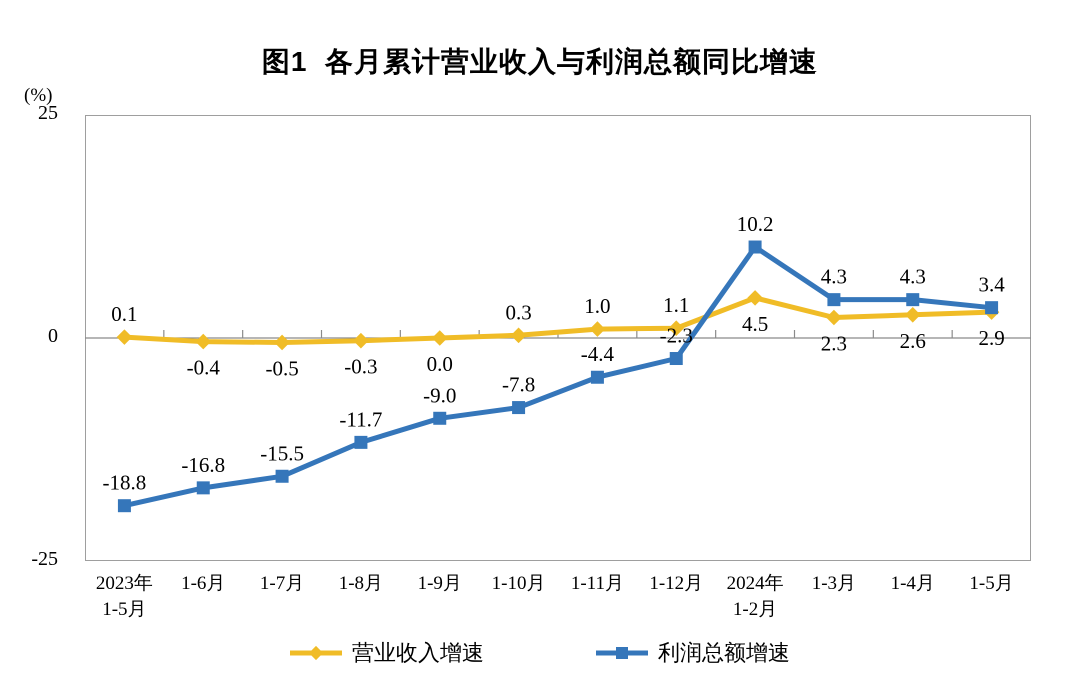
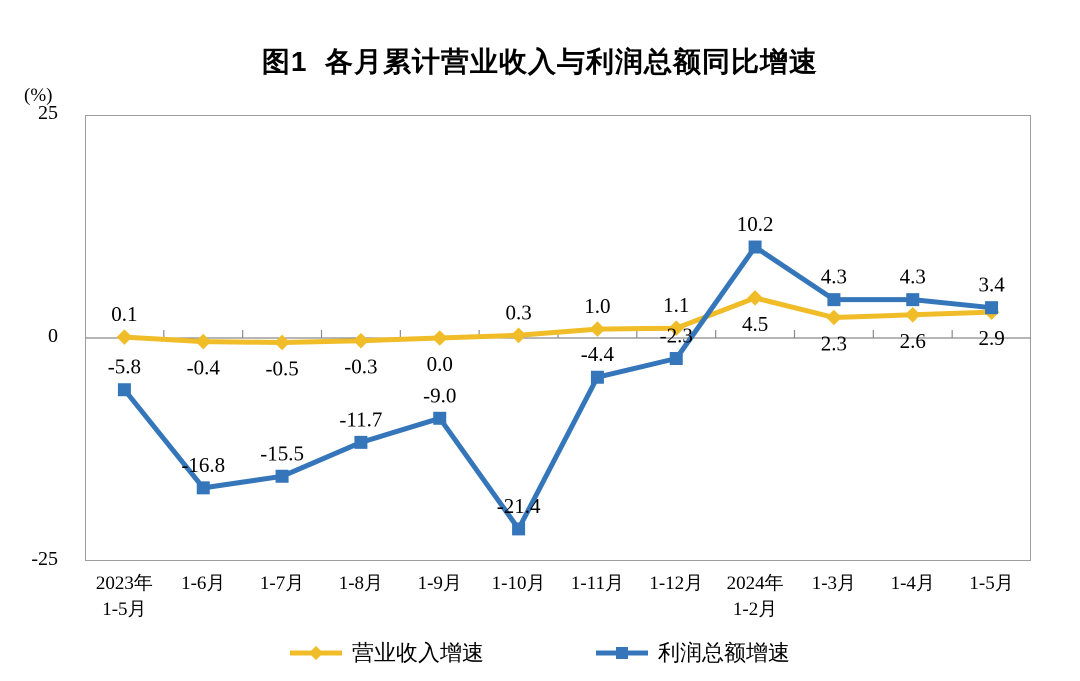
利润总额增速/2023年 1-5月: -18.8 -> -5.8
利润总额增速/1-10月: -7.8 -> -21.4
